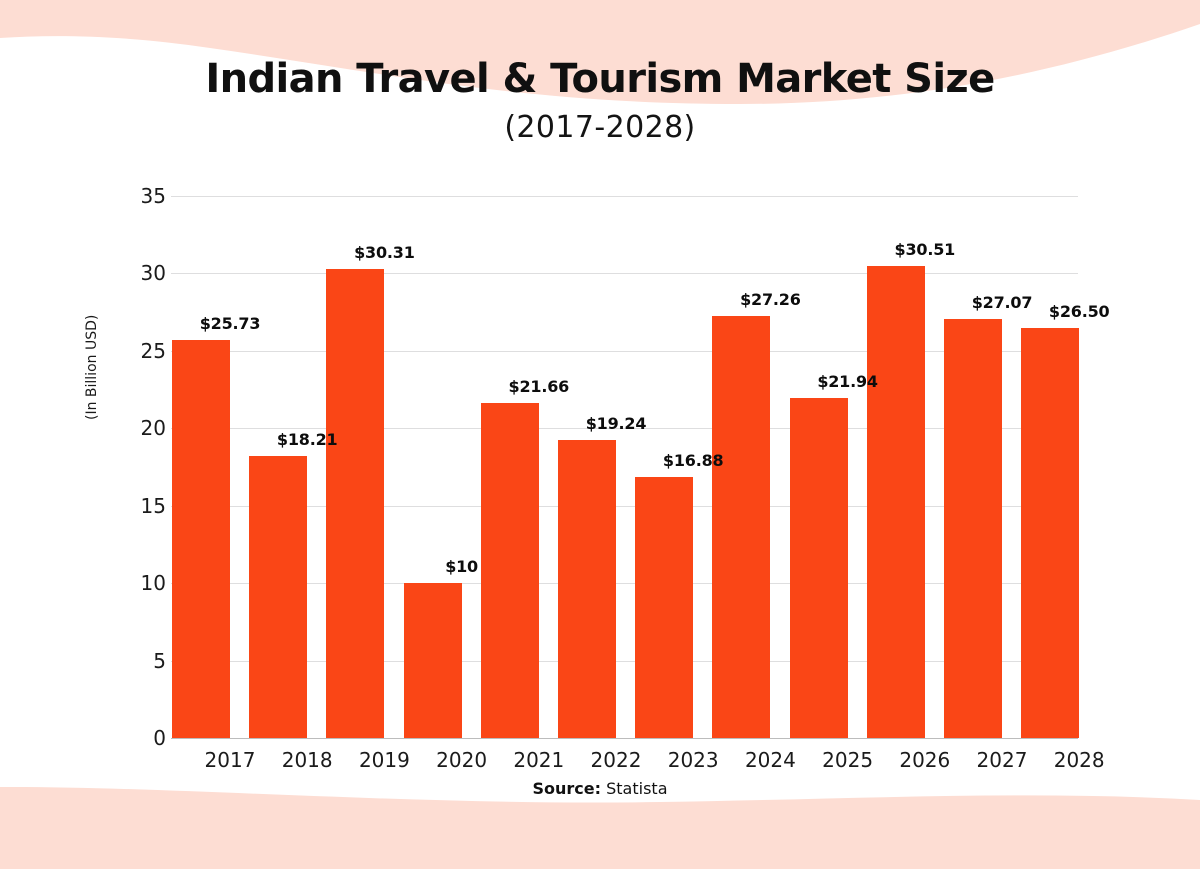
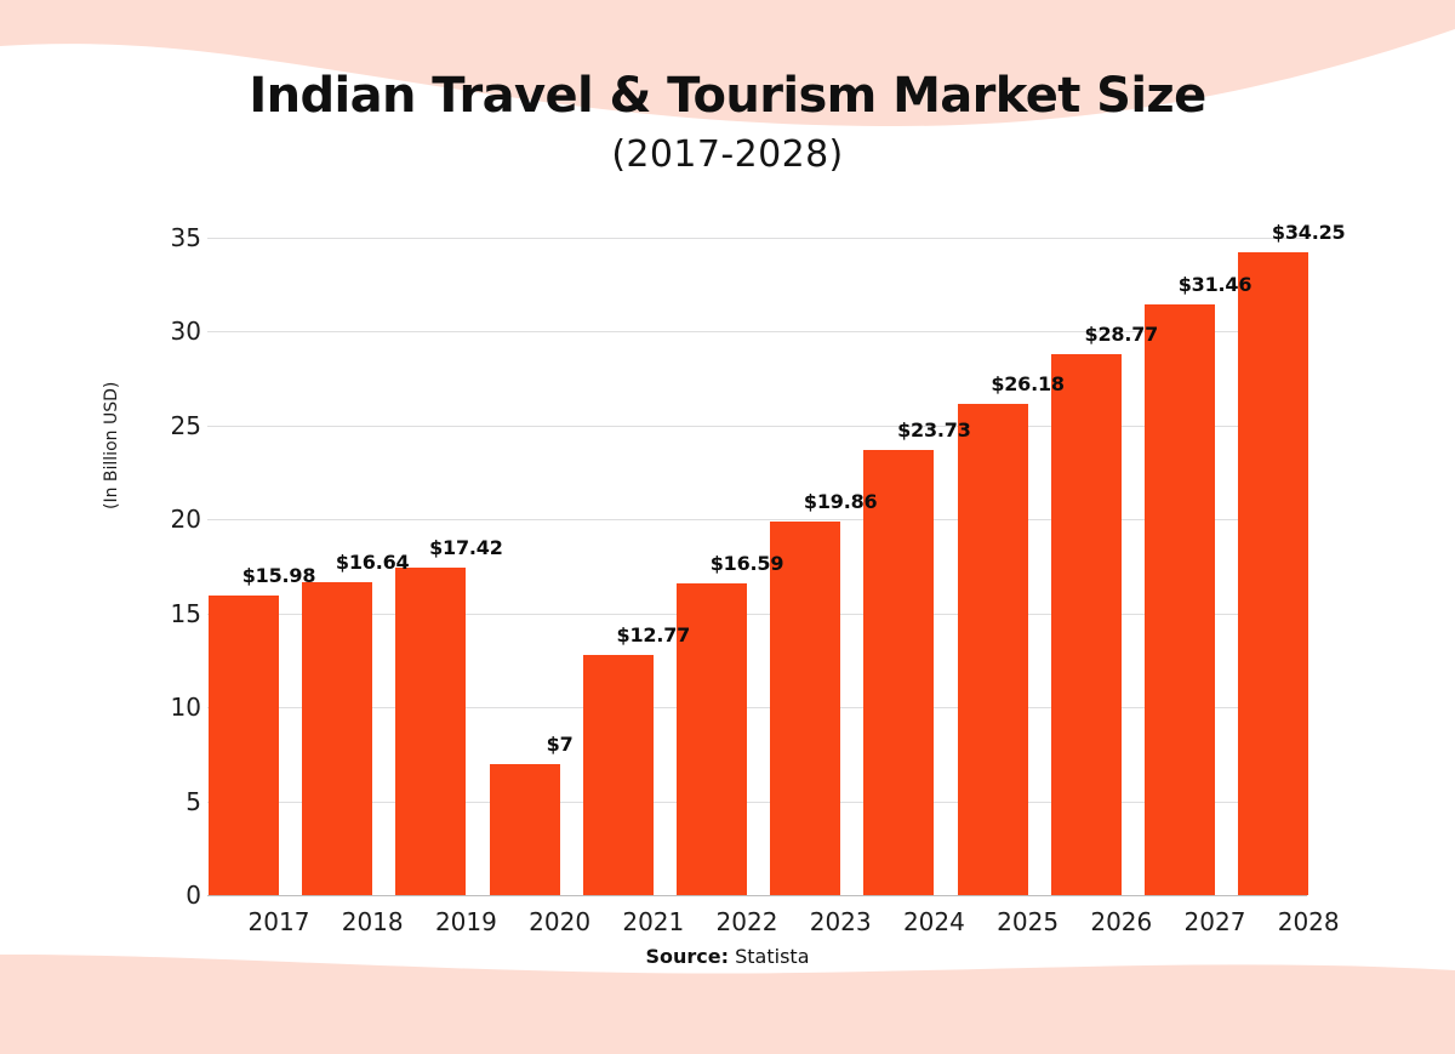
2017: $25.73 -> $15.98
2018: $18.21 -> $16.64
2019: $30.31 -> $17.42
2020: $10 -> $7
2021: $21.66 -> $12.77
2022: $19.24 -> $16.59
2023: $16.88 -> $19.86
2024: $27.26 -> $23.73
2025: $21.94 -> $26.18
2026: $30.51 -> $28.77
2027: $27.07 -> $31.46
2028: $26.50 -> $34.25
